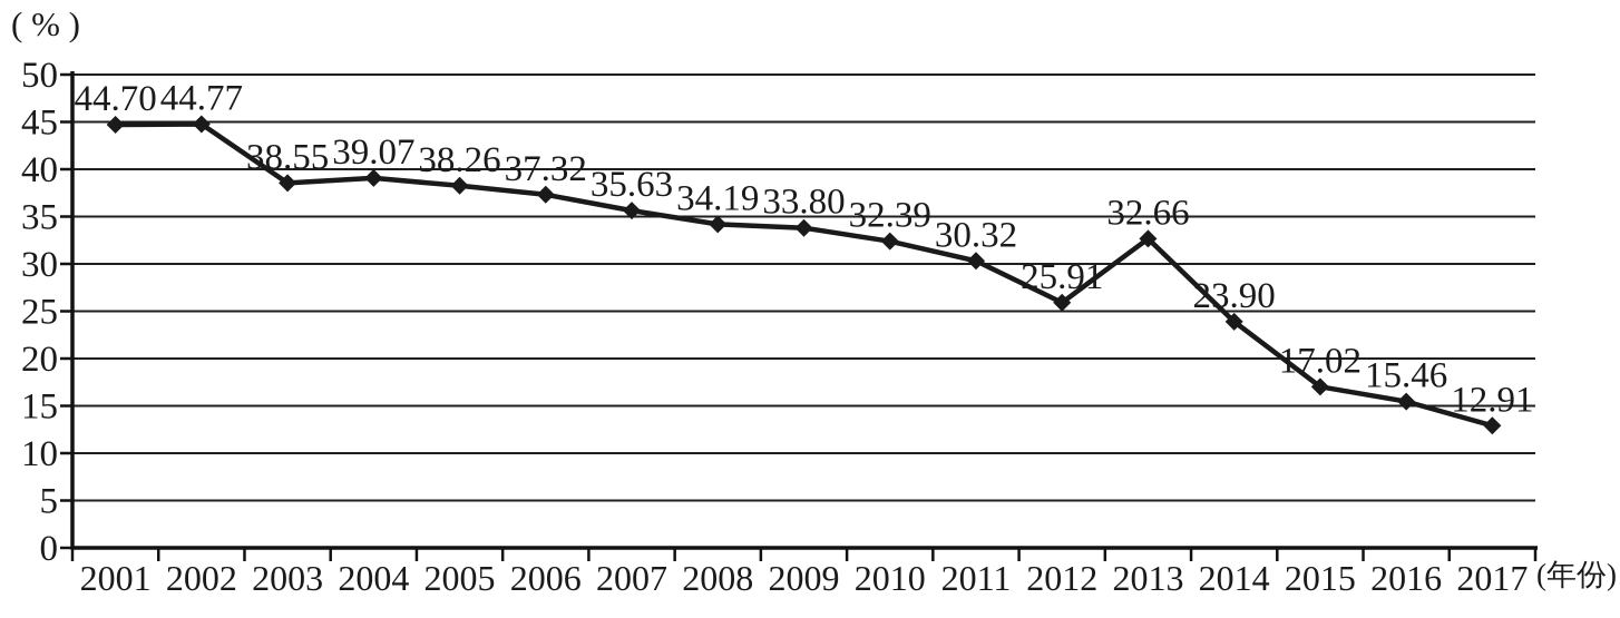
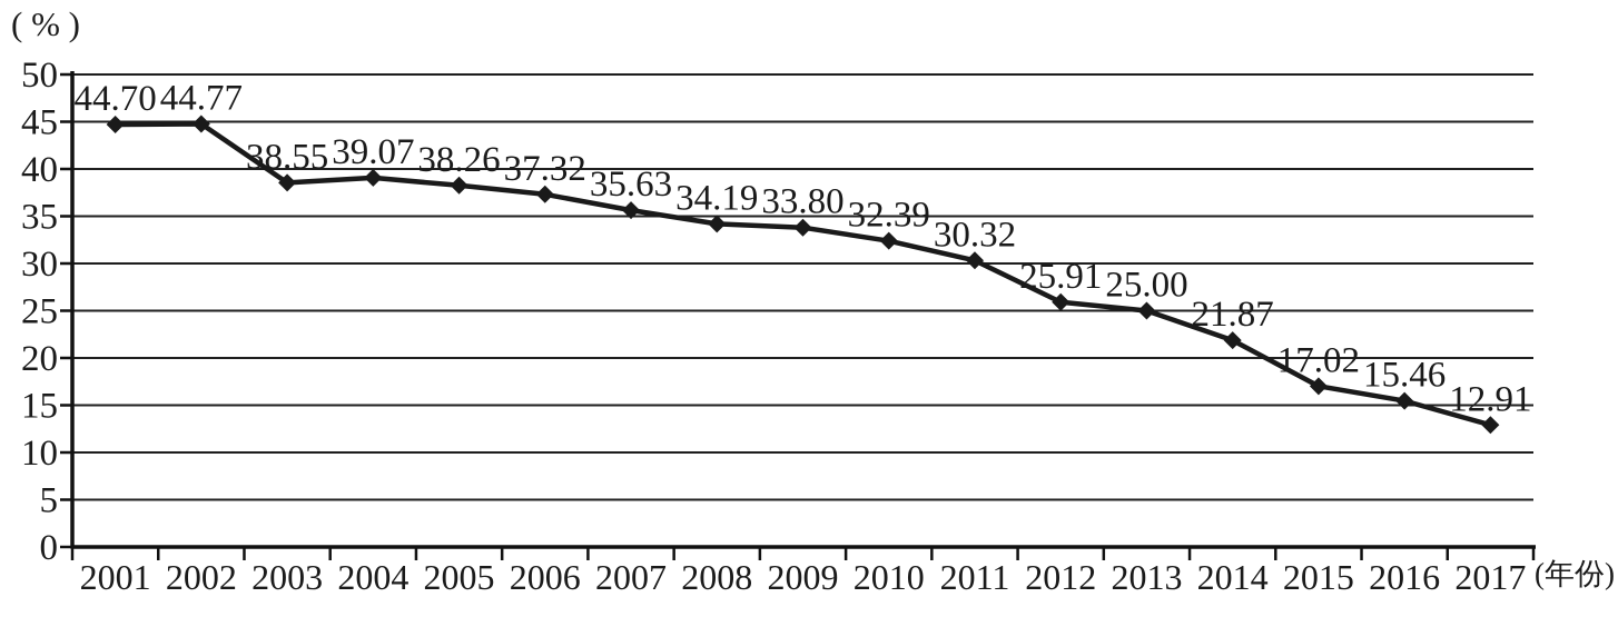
2013: 32.66 -> 25.00
2014: 23.90 -> 21.87
